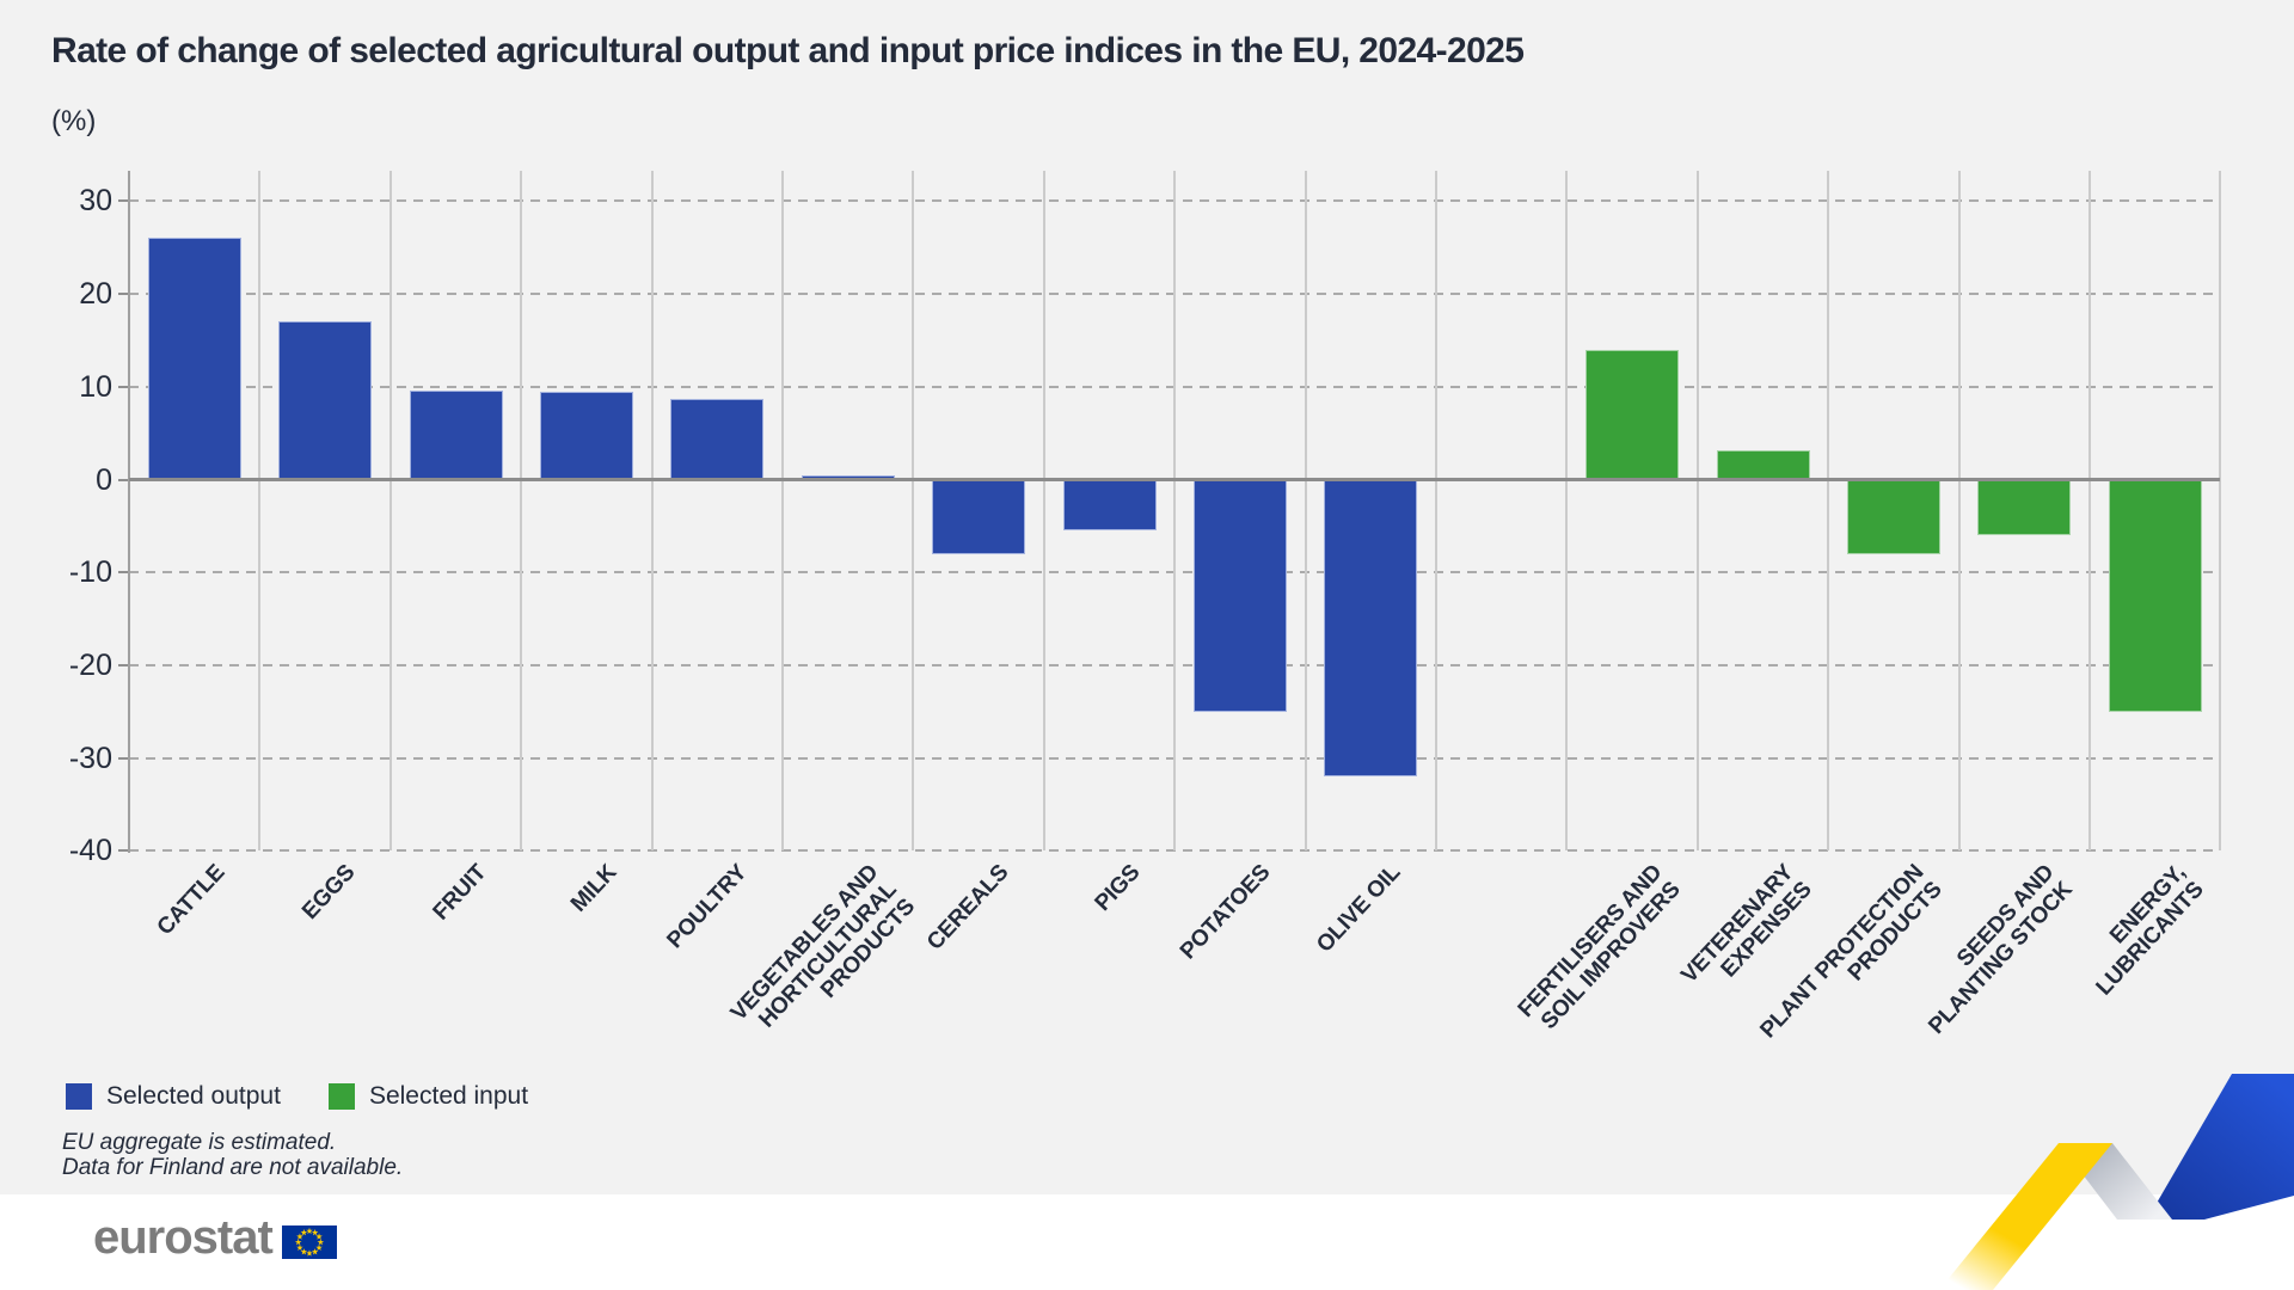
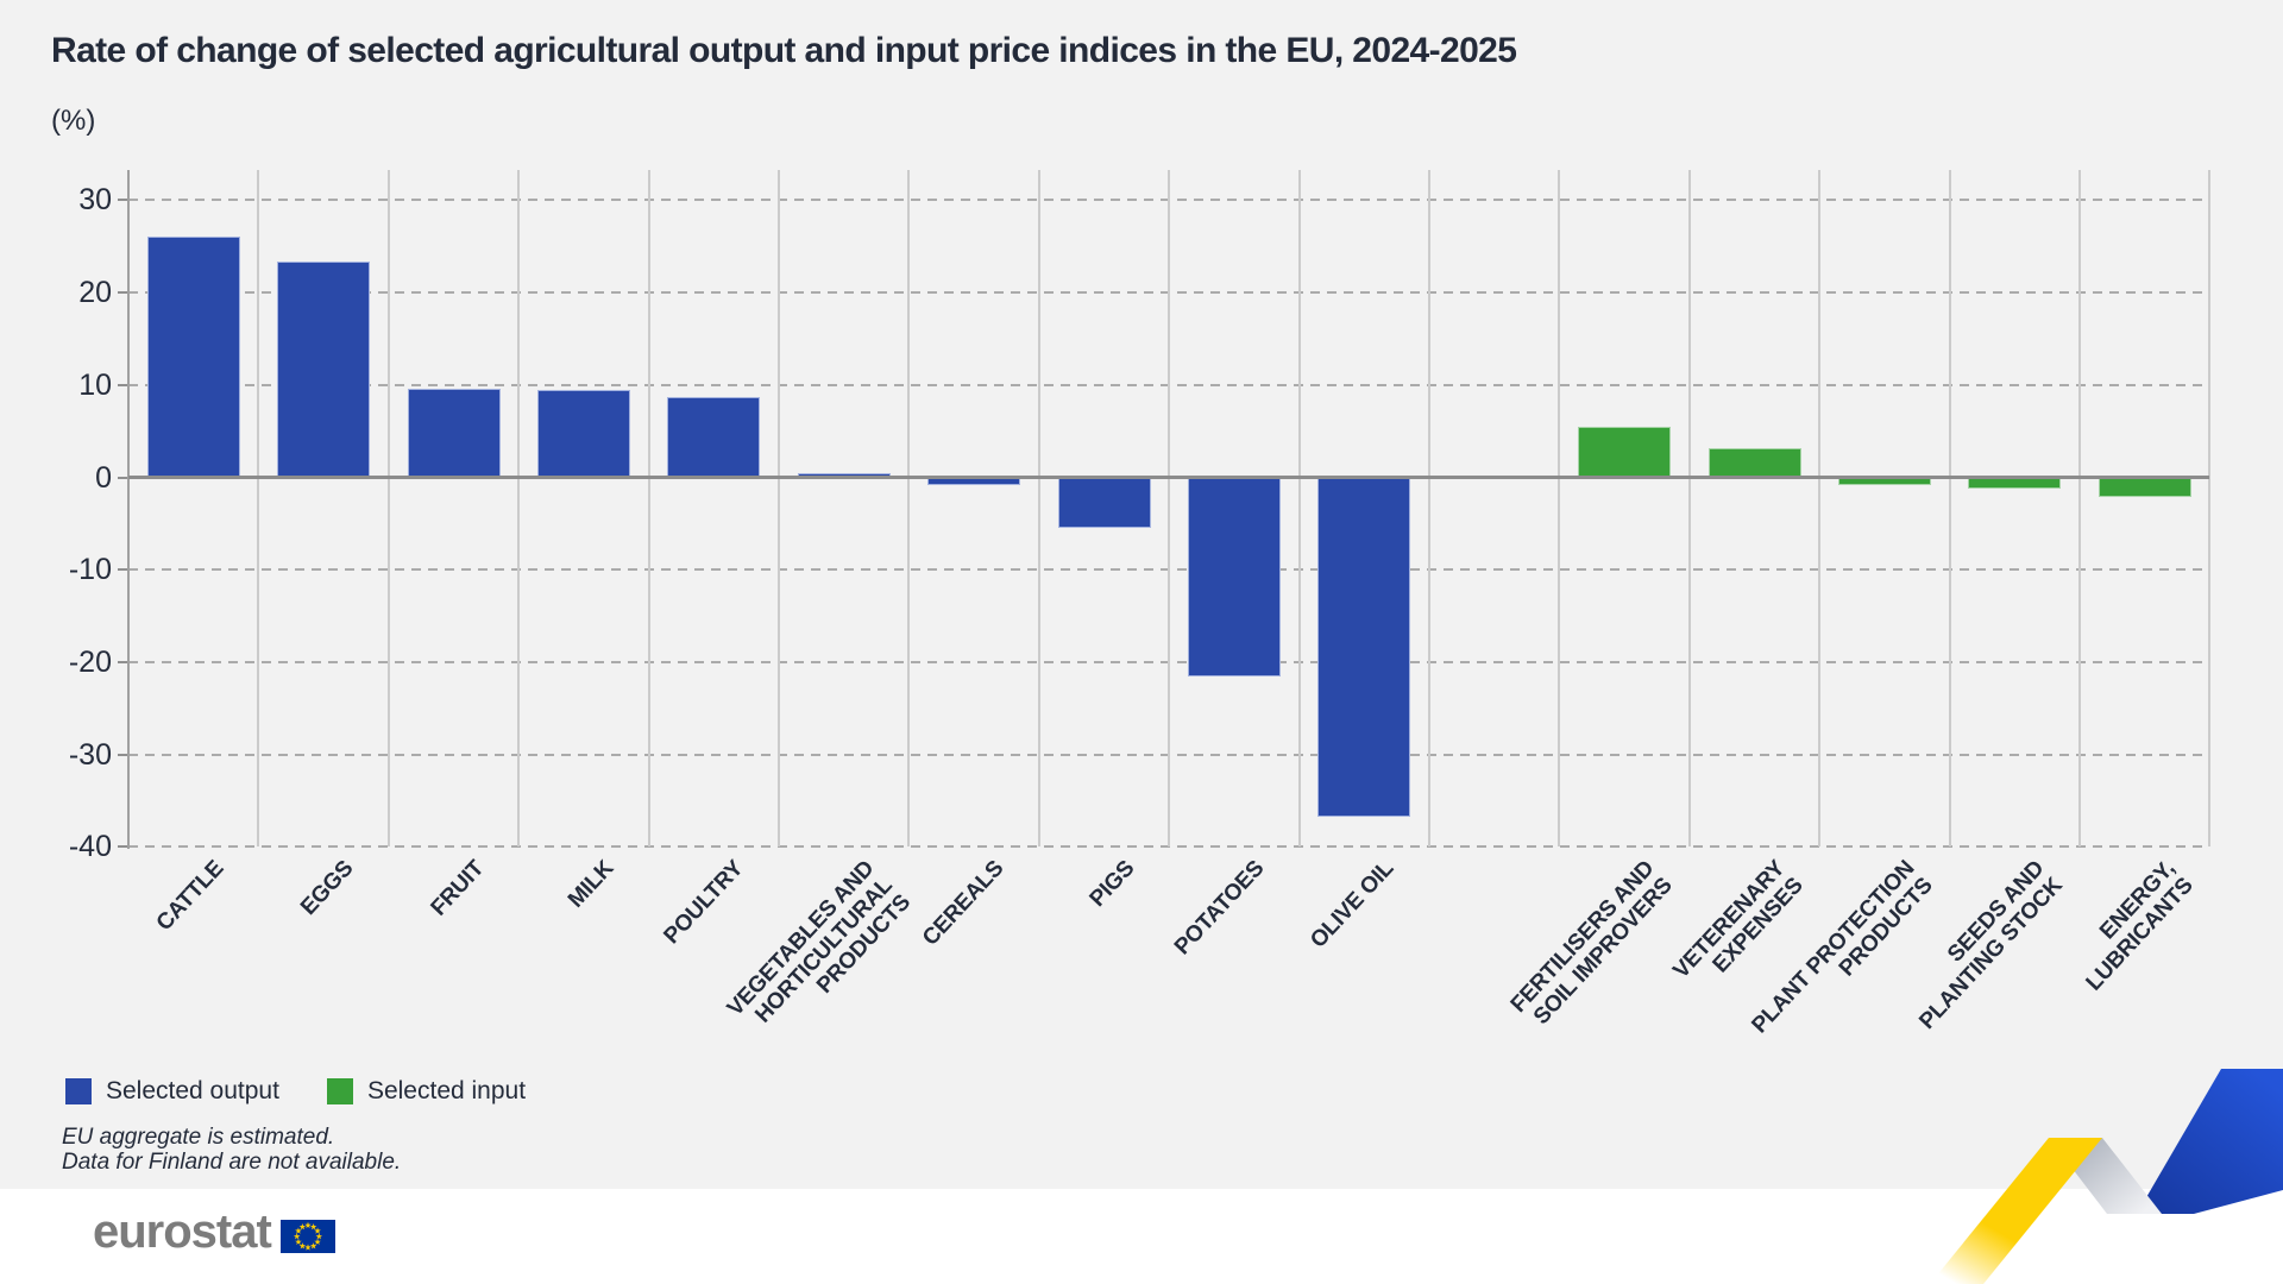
Selected output/EGGS: 17 -> 23
Selected output/CEREALS: -8 -> -1
Selected output/POTATOES: -25 -> -22
Selected output/OLIVE OIL: -32 -> -37
Selected input/FERTILISERS AND SOIL IMPROVERS: 14 -> 6
Selected input/PLANT PROTECTION PRODUCTS: -8 -> -1
Selected input/SEEDS AND PLANTING STOCK: -6 -> -1
Selected input/ENERGY, LUBRICANTS: -25 -> -2
